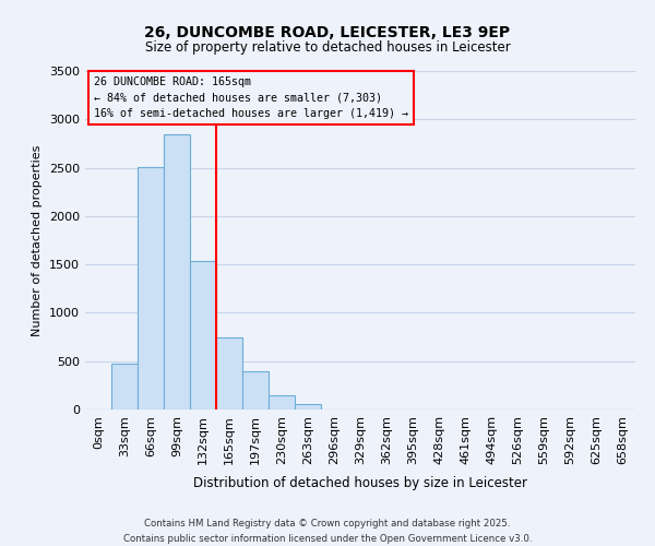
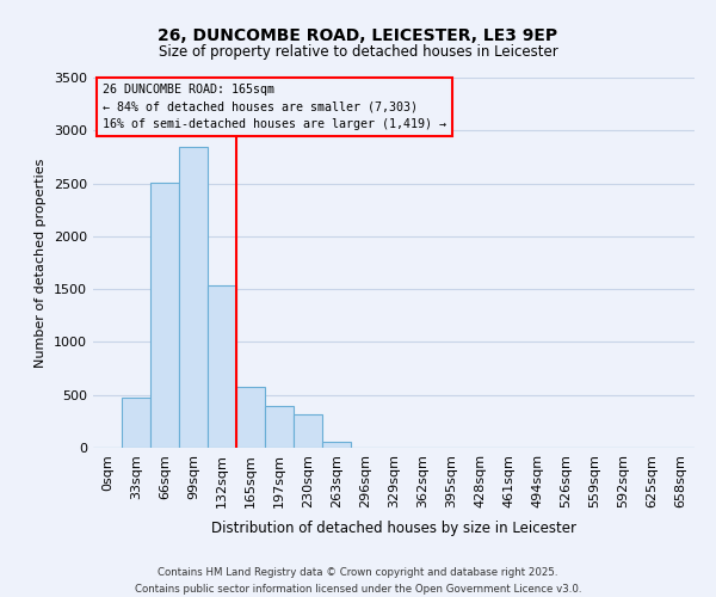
165sqm: 740 -> 580
230sqm: 140 -> 320
